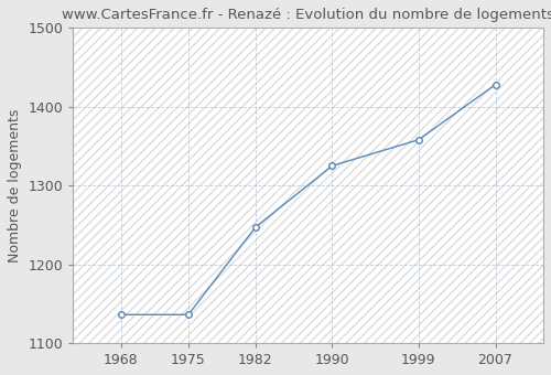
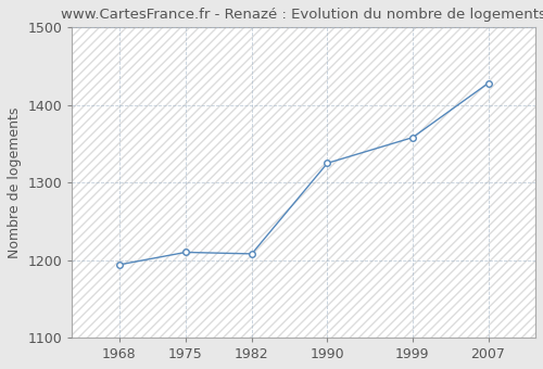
1968: 1136 -> 1194
1975: 1136 -> 1210
1982: 1247 -> 1208
